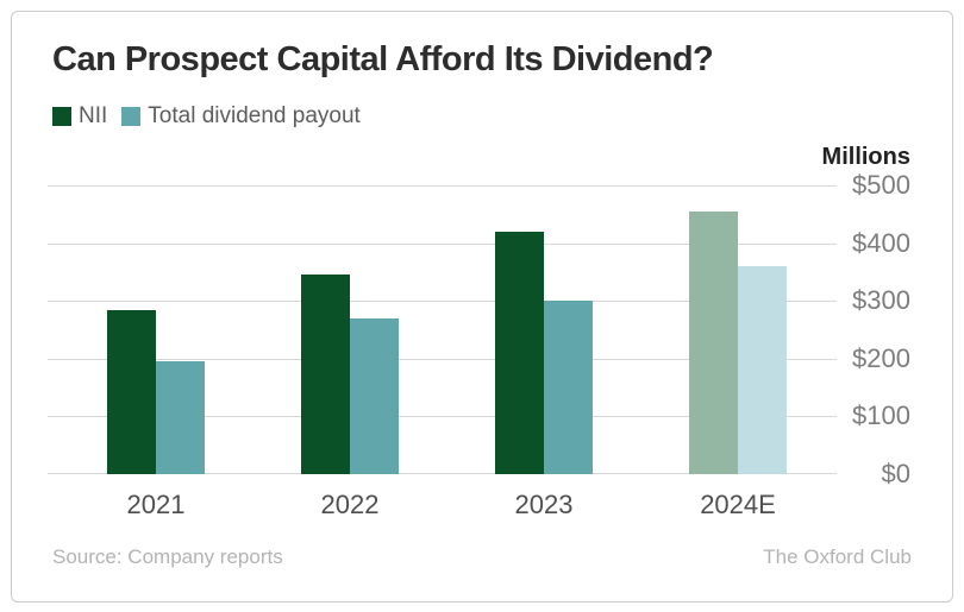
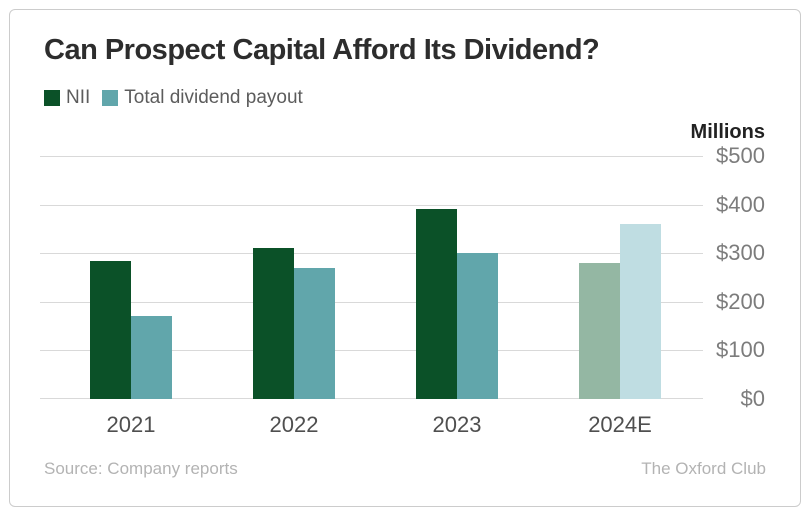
Total dividend payout/2021: $200 -> $170
NII/2022: $340 -> $310
NII/2023: $420 -> $390
NII/2024E: $460 -> $280
